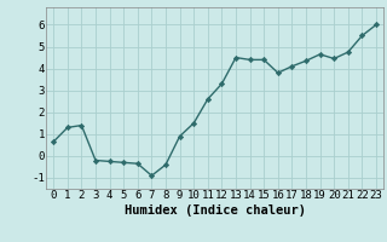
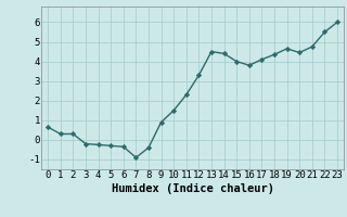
1: 1.3 -> 0.3
2: 1.4 -> 0.3
11: 2.6 -> 2.3
15: 4.4 -> 4.0
